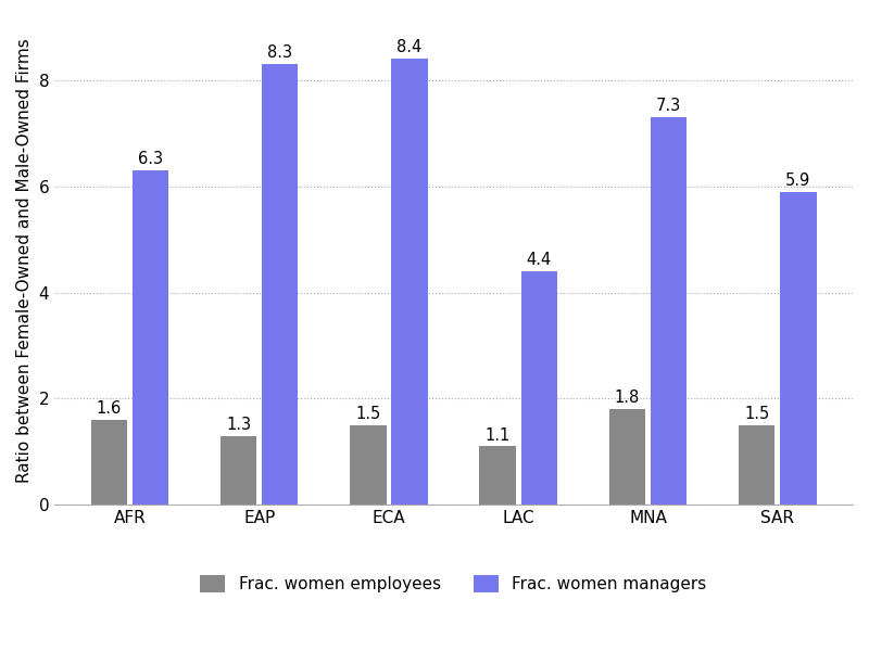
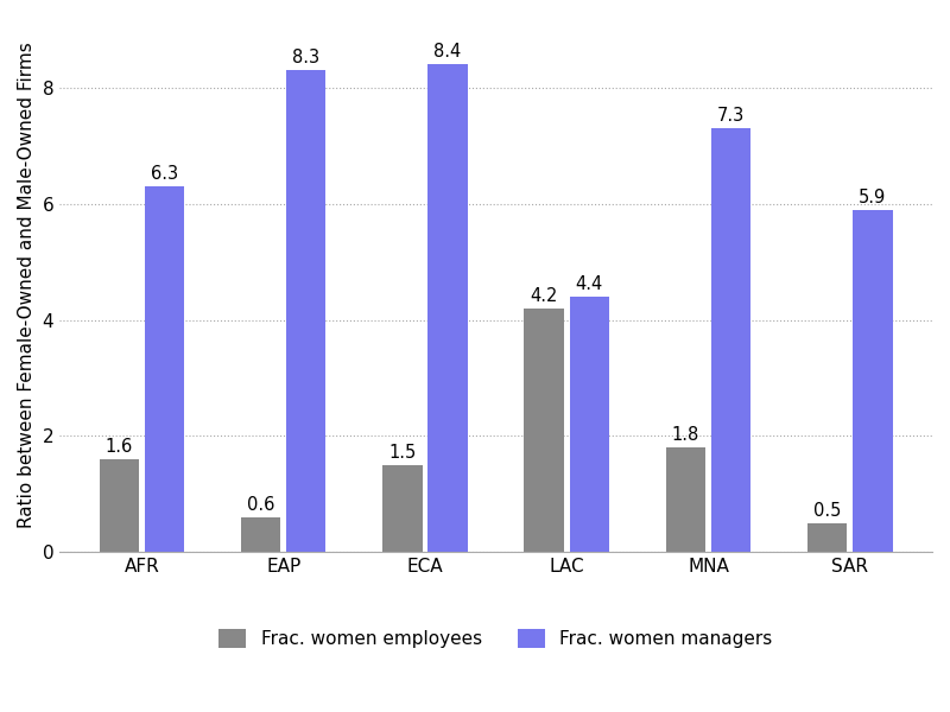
Frac. women employees/EAP: 1.3 -> 0.6
Frac. women employees/LAC: 1.1 -> 4.2
Frac. women employees/SAR: 1.5 -> 0.5
